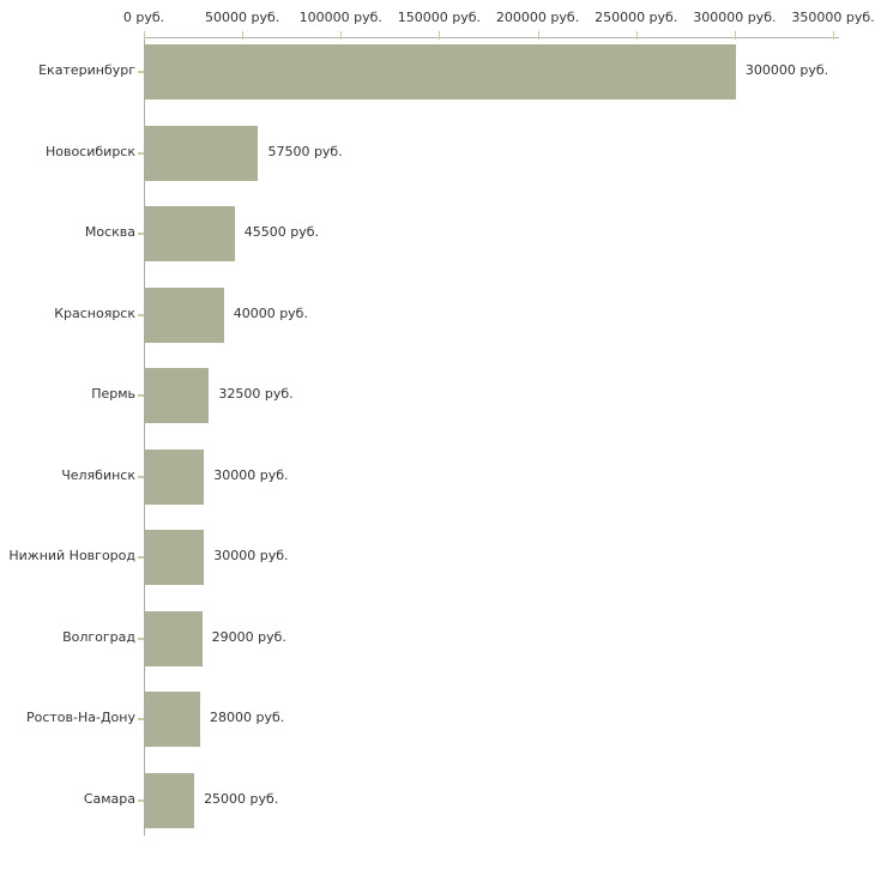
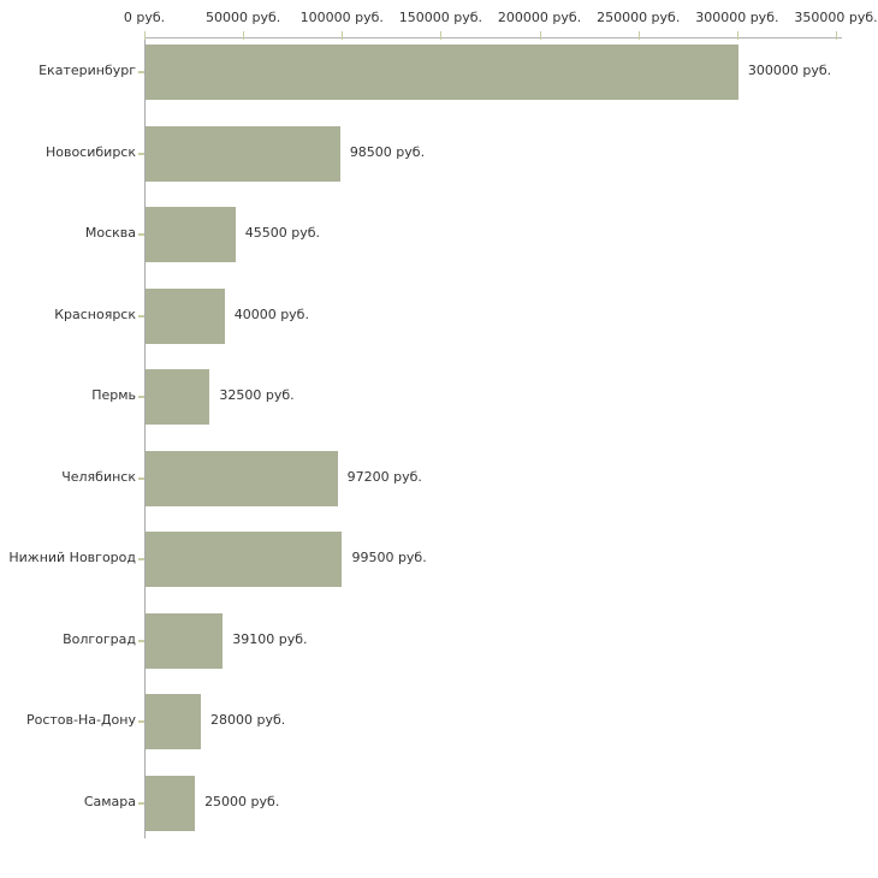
Новосибирск: 57500 -> 98500
Челябинск: 30000 -> 97200
Нижний Новгород: 30000 -> 99500
Волгоград: 29000 -> 39100
